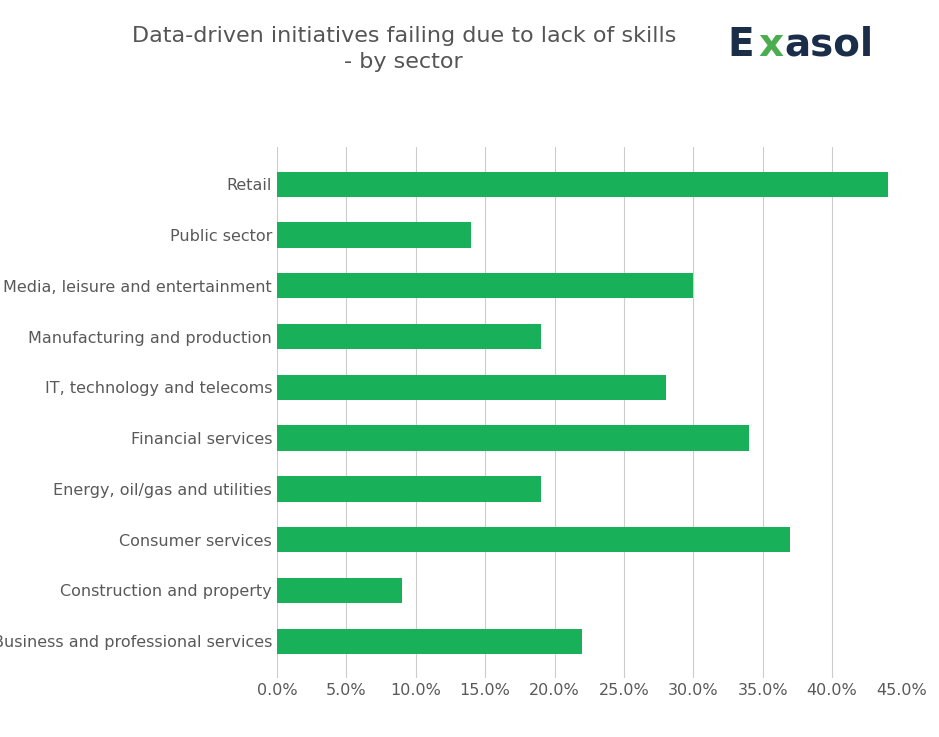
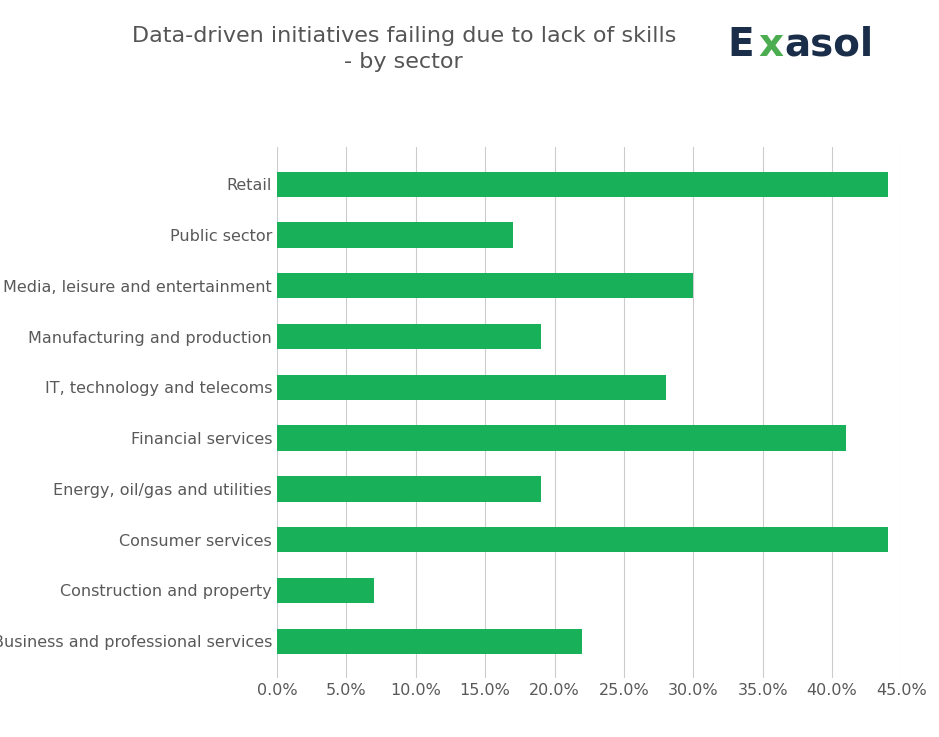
Public sector: 14% -> 17%
Financial services: 34% -> 41%
Consumer services: 37% -> 44%
Construction and property: 9% -> 7%
